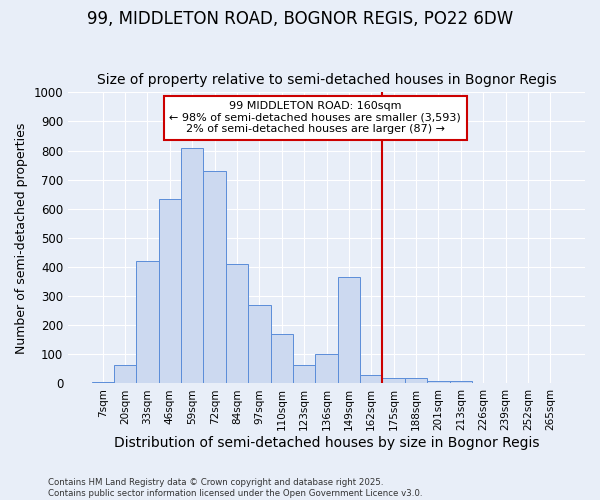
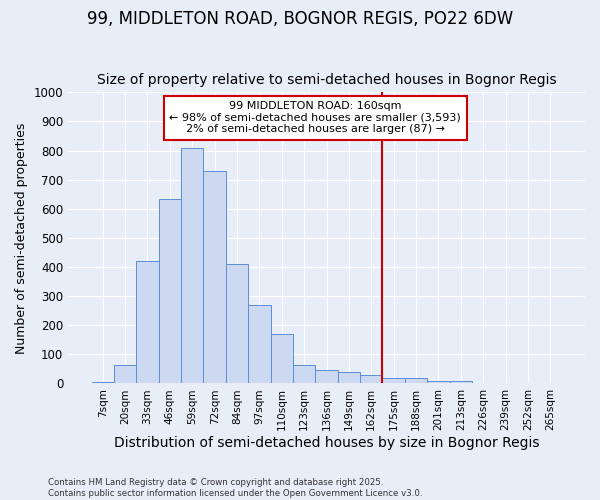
136sqm: 100 -> 45
149sqm: 365 -> 40
